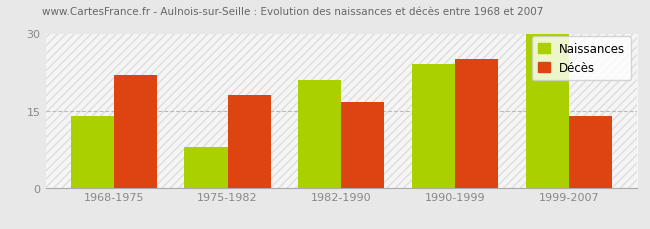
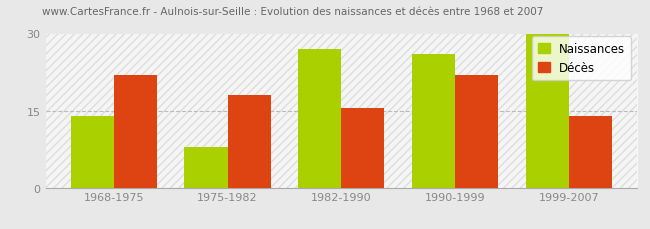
Naissances/1982-1990: 21 -> 27
Décès/1982-1990: 16.6 -> 15.5
Naissances/1990-1999: 24 -> 26
Décès/1990-1999: 25.0 -> 22.0
